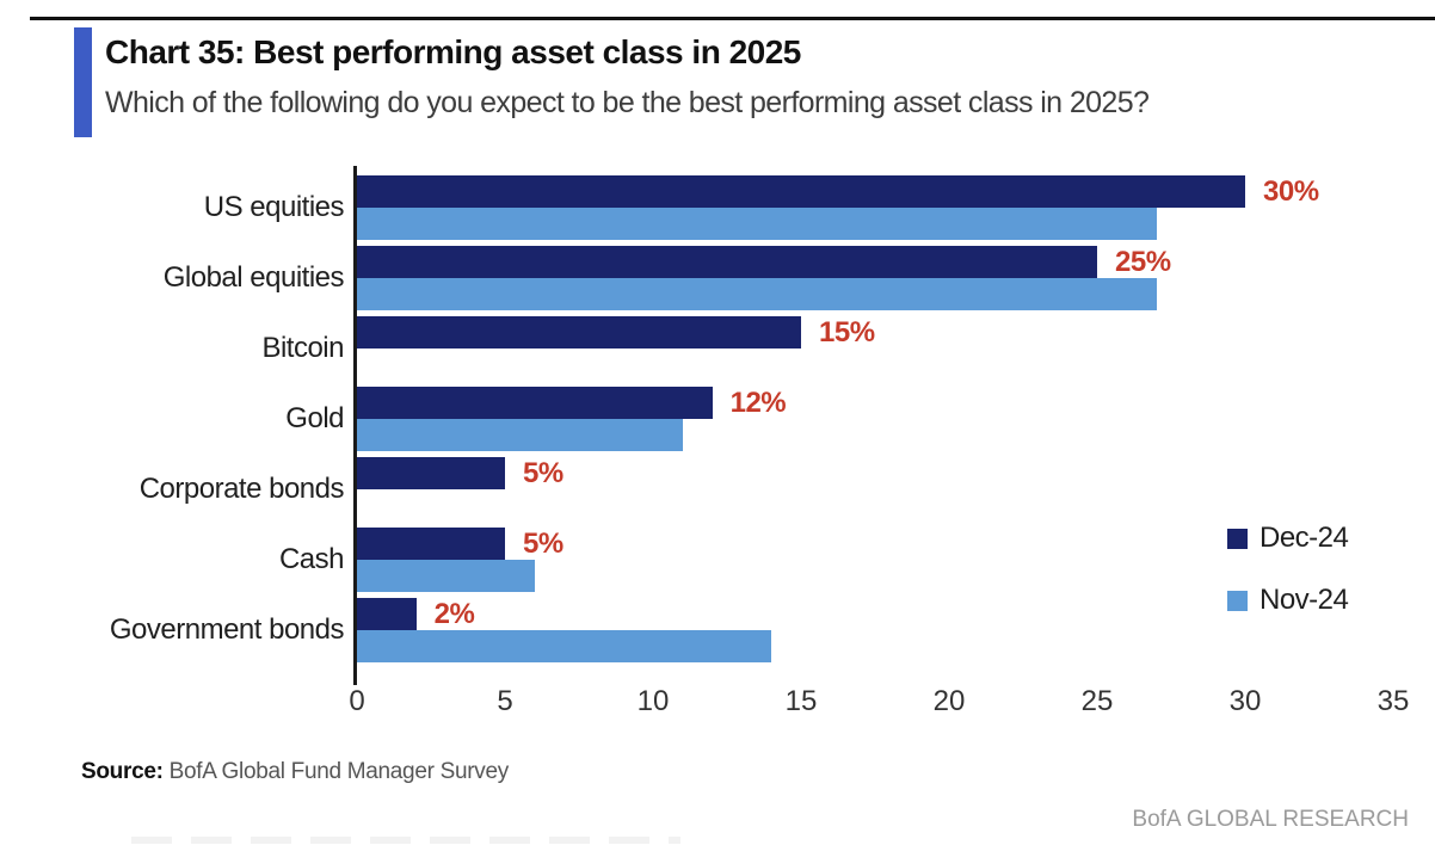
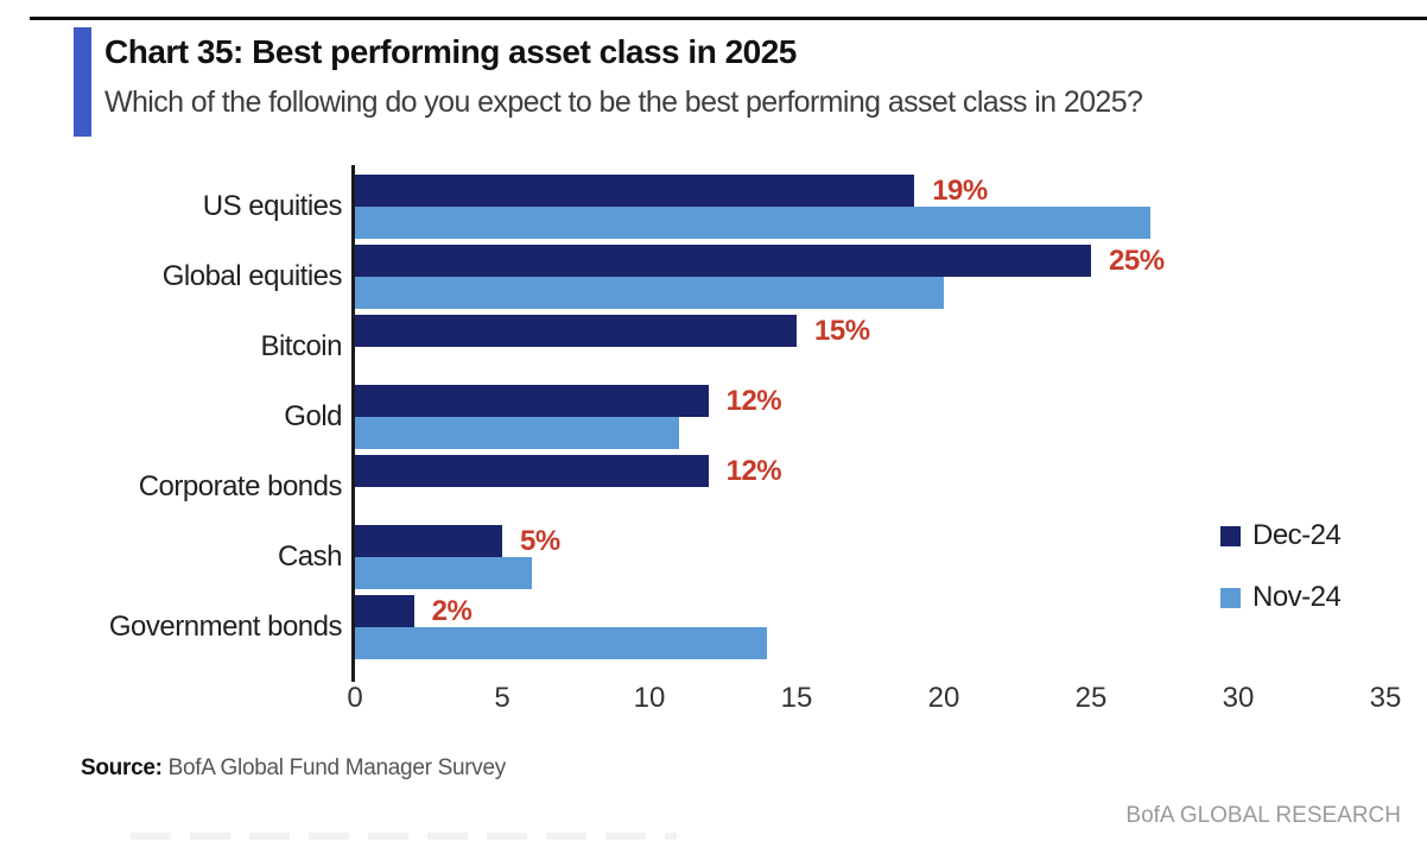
Dec-24/US equities: 30% -> 19%
Nov-24/Global equities: 27 -> 20
Dec-24/Corporate bonds: 5% -> 12%
